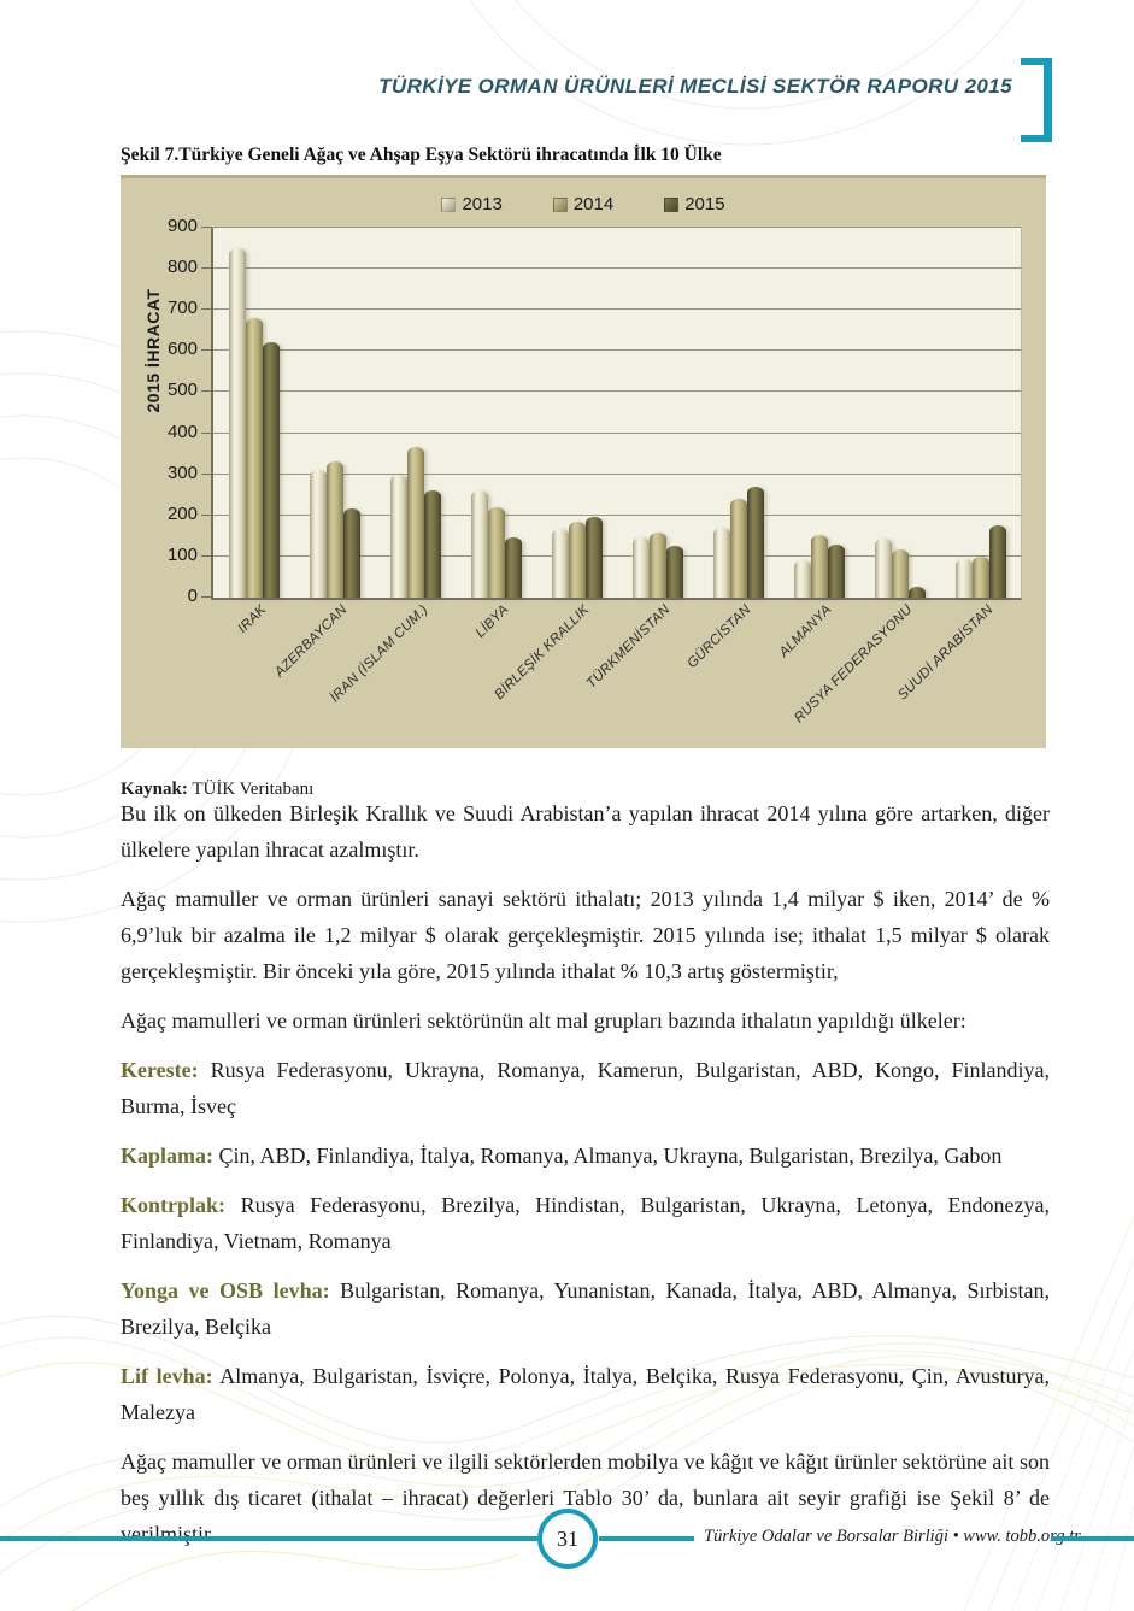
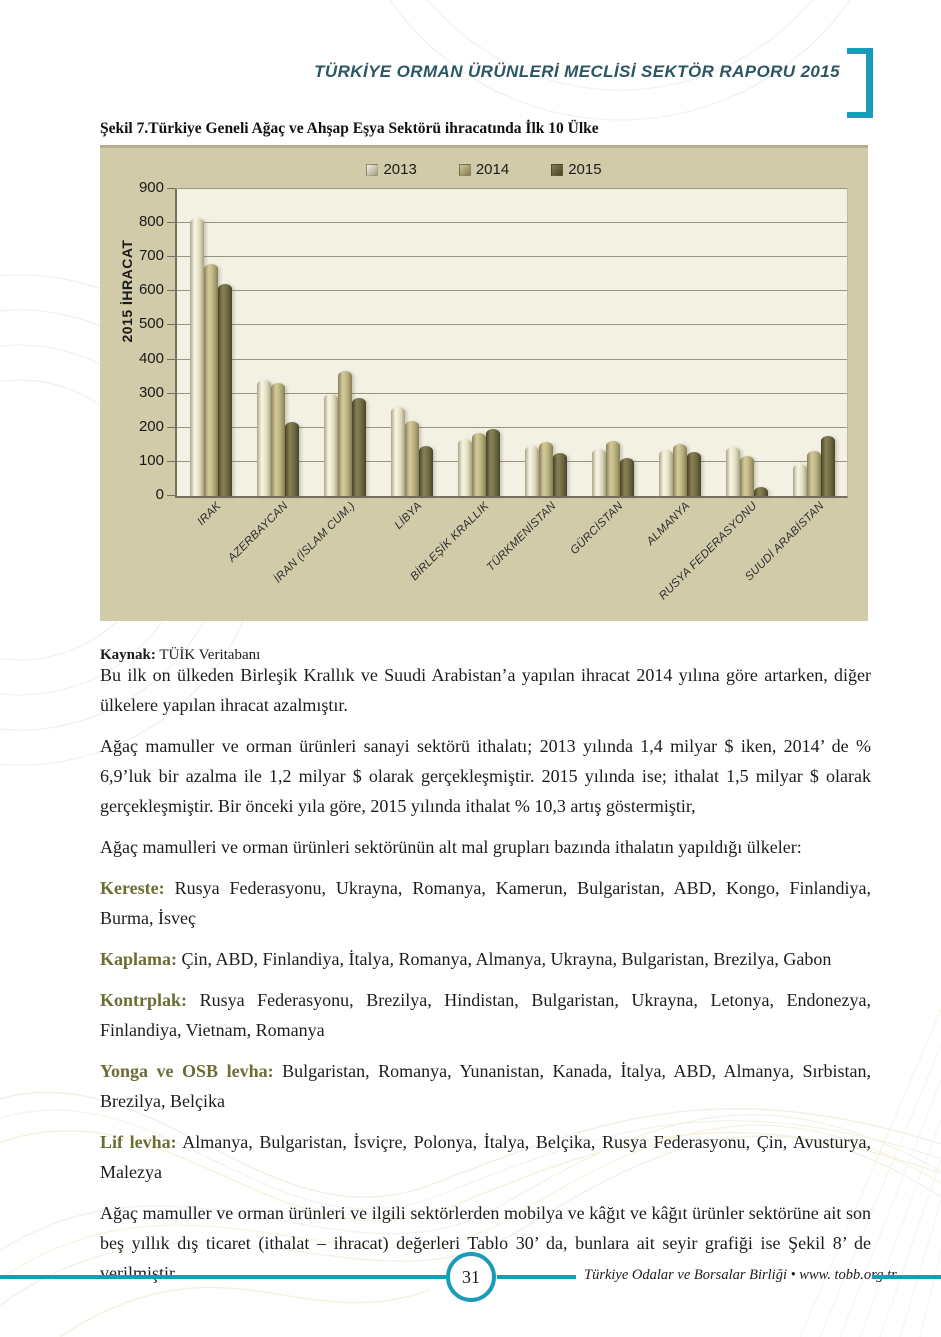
2013/IRAK: 850 -> 820
2013/AZERBAYCAN: 310 -> 340
2015/İRAN (İSLAM CUM.): 260 -> 290
2013/GÜRCİSTAN: 170 -> 140
2014/GÜRCİSTAN: 240 -> 160
2015/GÜRCİSTAN: 270 -> 110
2013/ALMANYA: 90 -> 140
2014/SUUDİ ARABİSTAN: 100 -> 130
